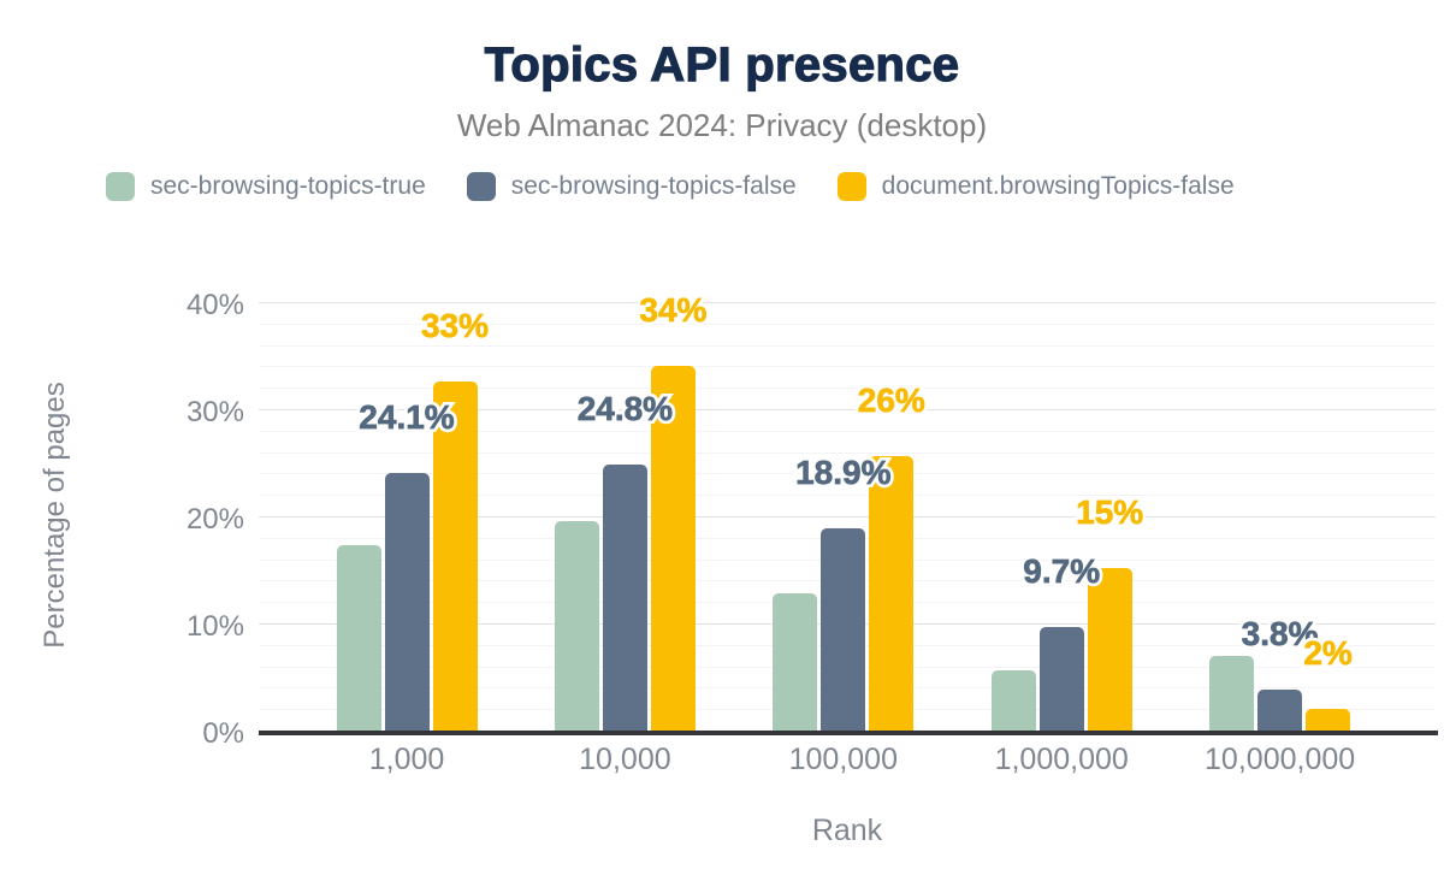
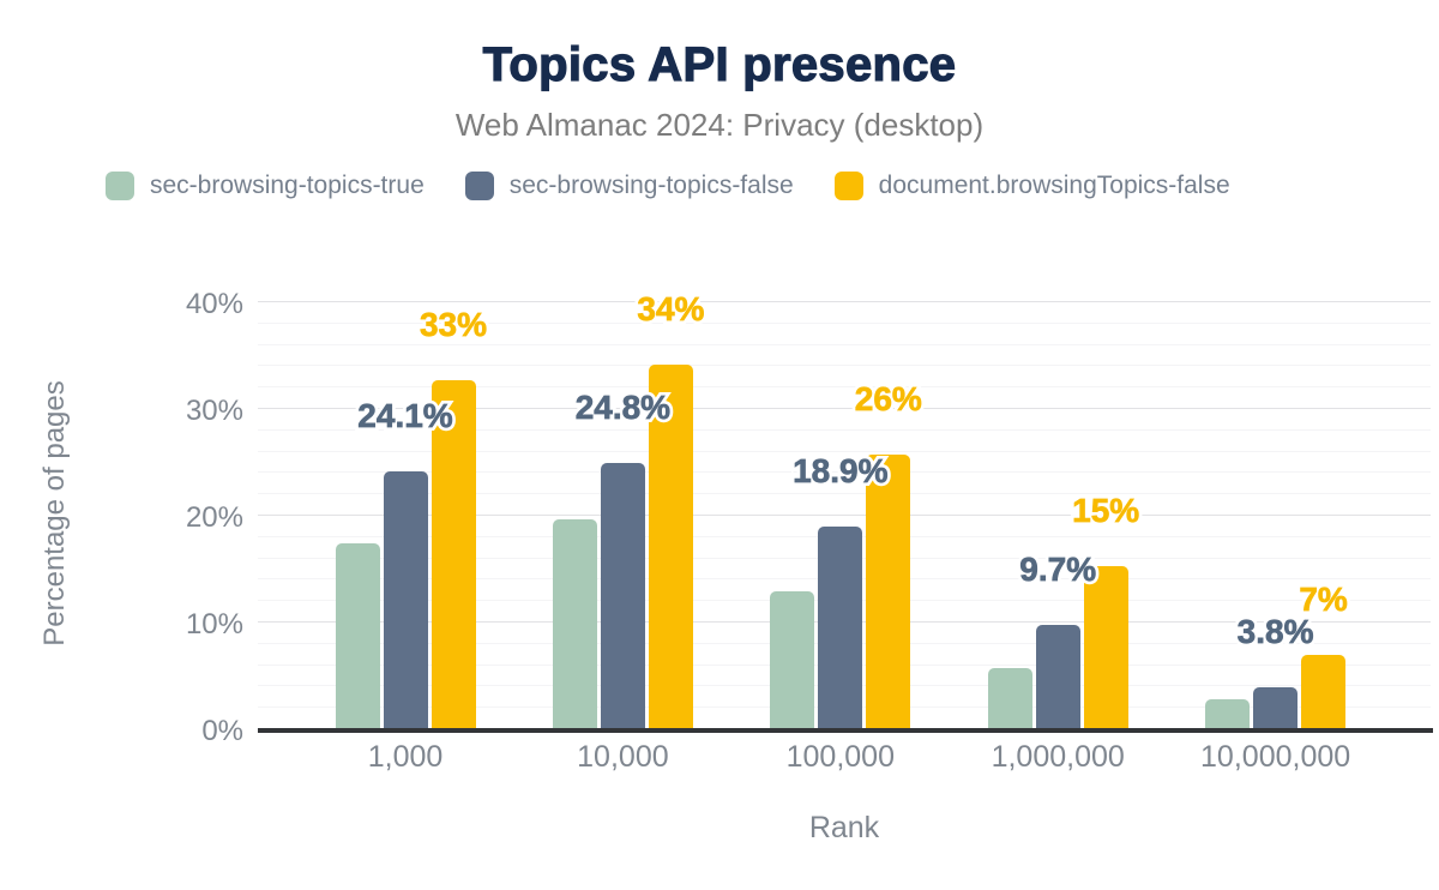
sec-browsing-topics-true/10,000,000: 7% -> 3%
document.browsingTopics-false/10,000,000: 2% -> 7%
